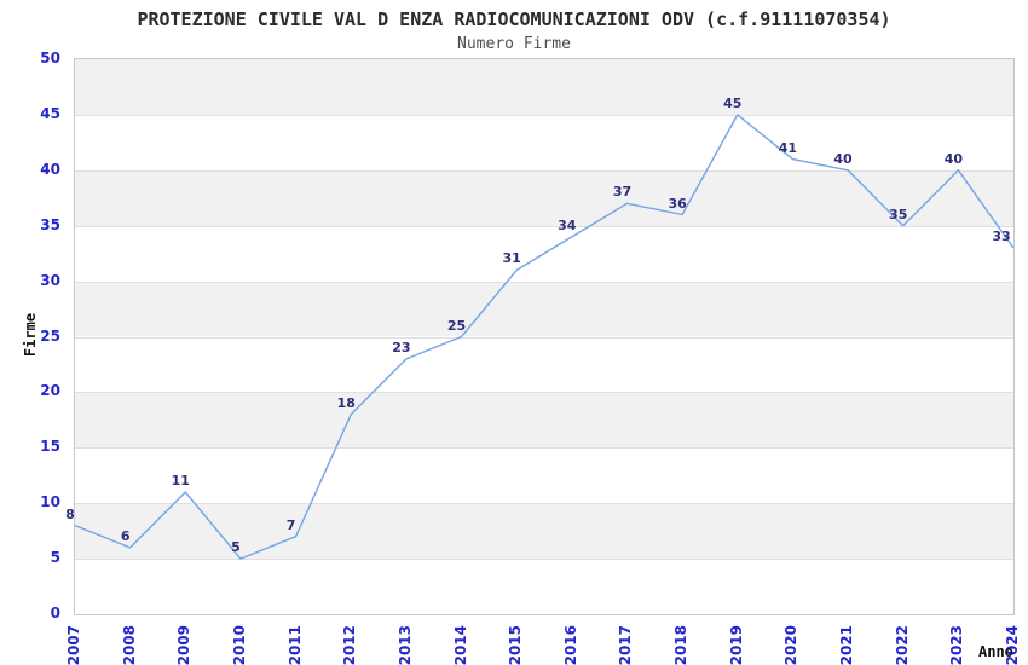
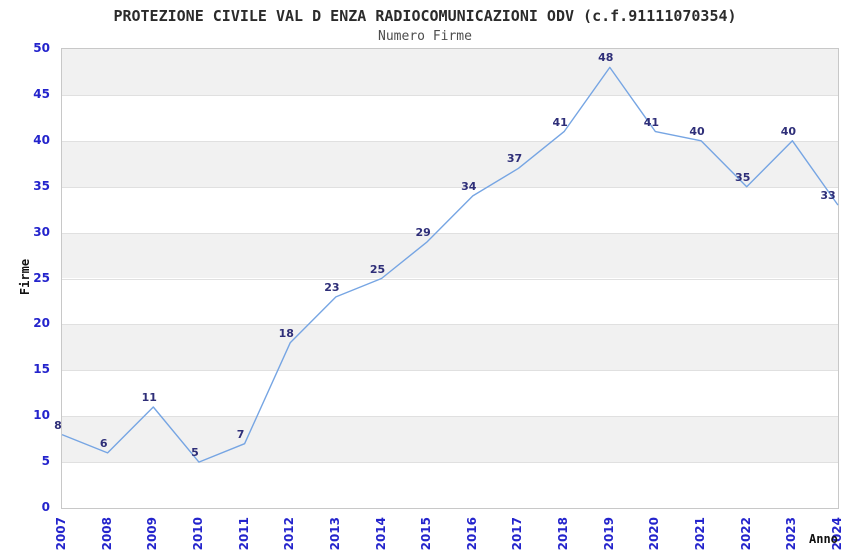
2015: 31 -> 29
2018: 36 -> 41
2019: 45 -> 48
